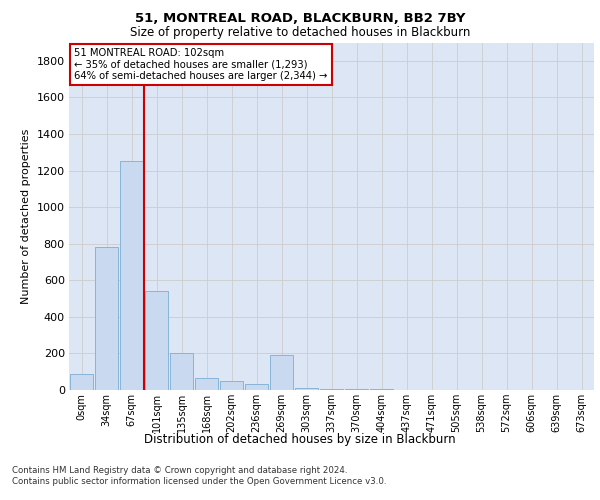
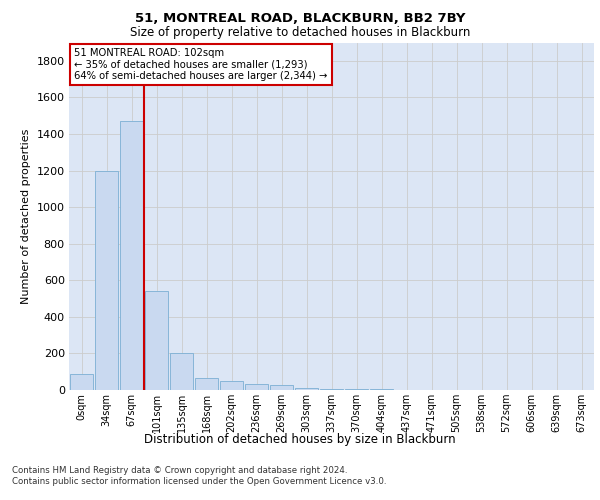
34sqm: 780 -> 1200
67sqm: 1250 -> 1470
269sqm: 190 -> 30
